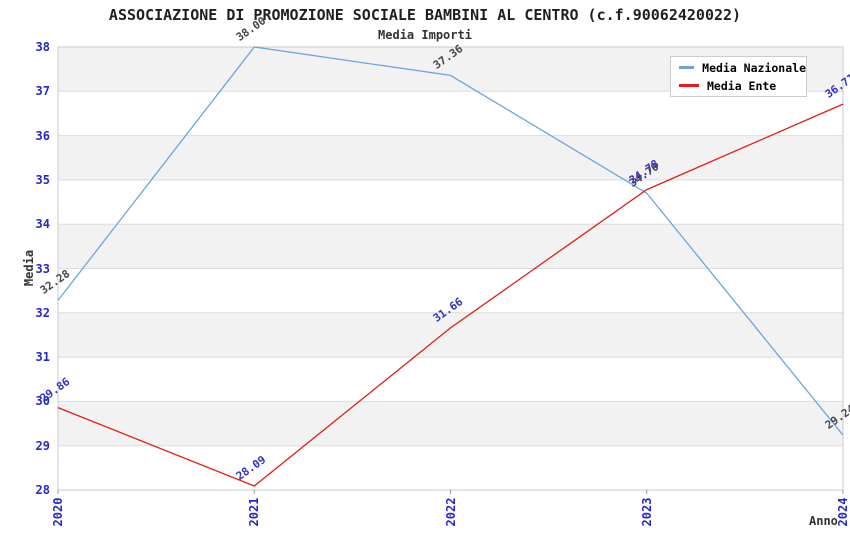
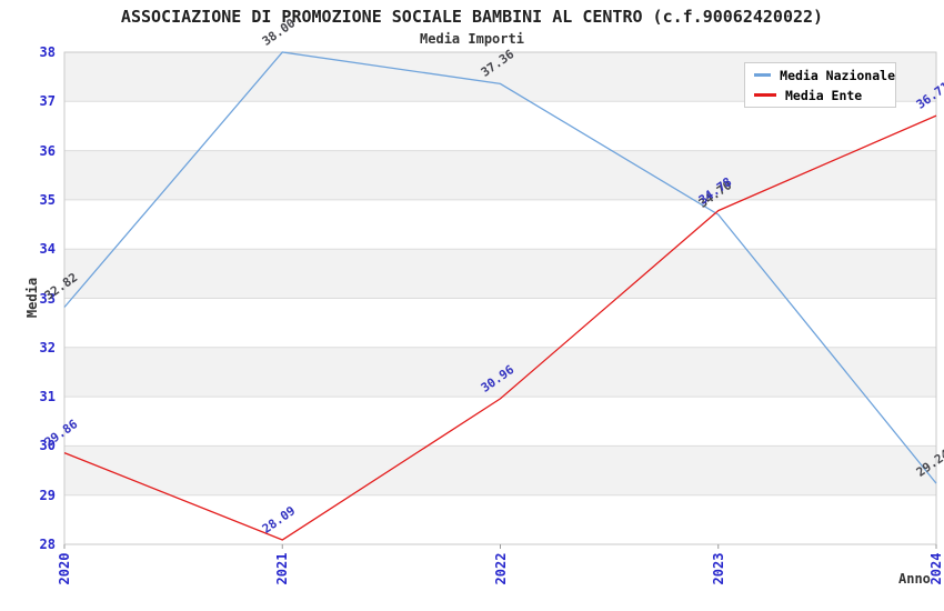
Media Nazionale/2020: 32.28 -> 32.82
Media Ente/2022: 31.66 -> 30.96
